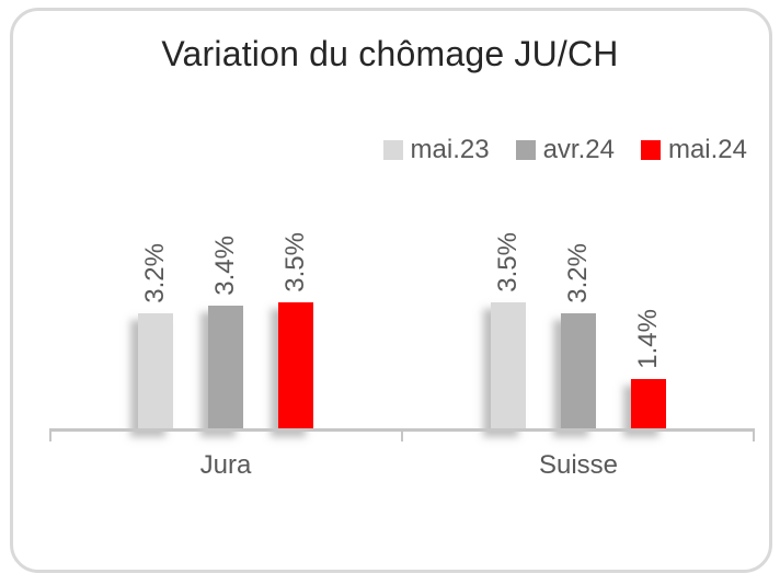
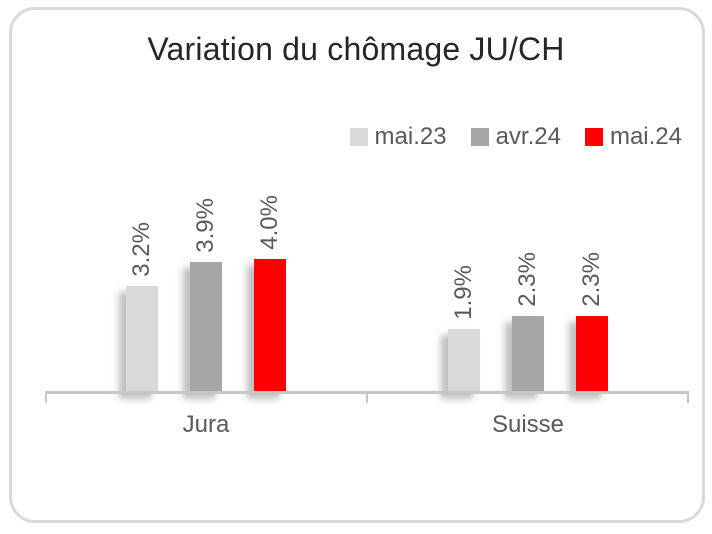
avr.24/Jura: 3.4% -> 3.9%
mai.24/Jura: 3.5% -> 4.0%
mai.23/Suisse: 3.5% -> 1.9%
avr.24/Suisse: 3.2% -> 2.3%
mai.24/Suisse: 1.4% -> 2.3%
